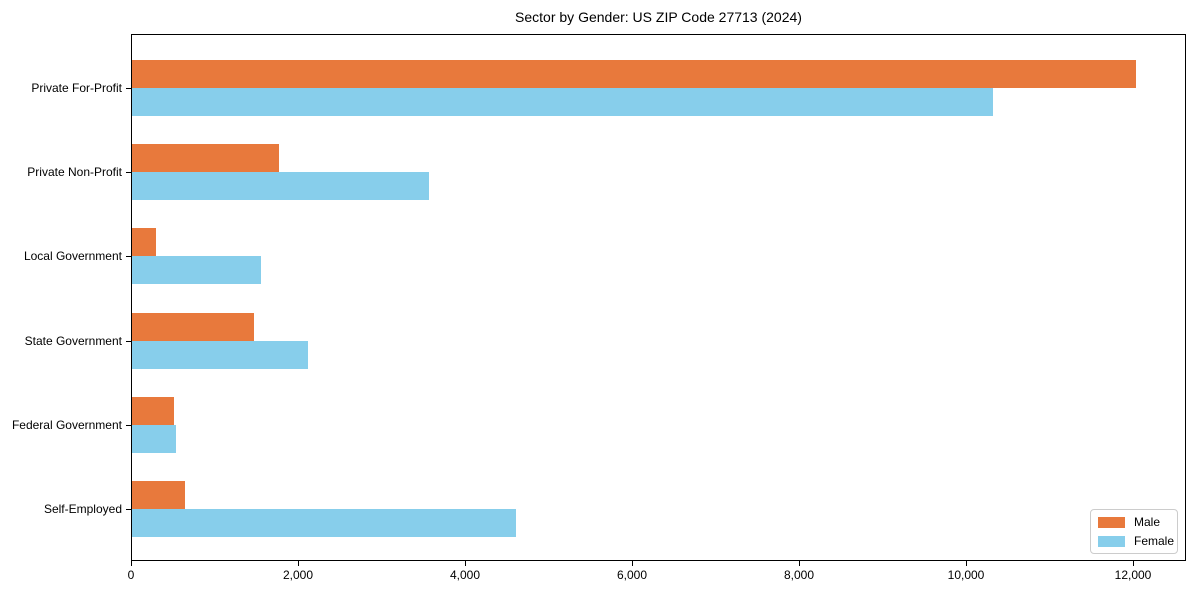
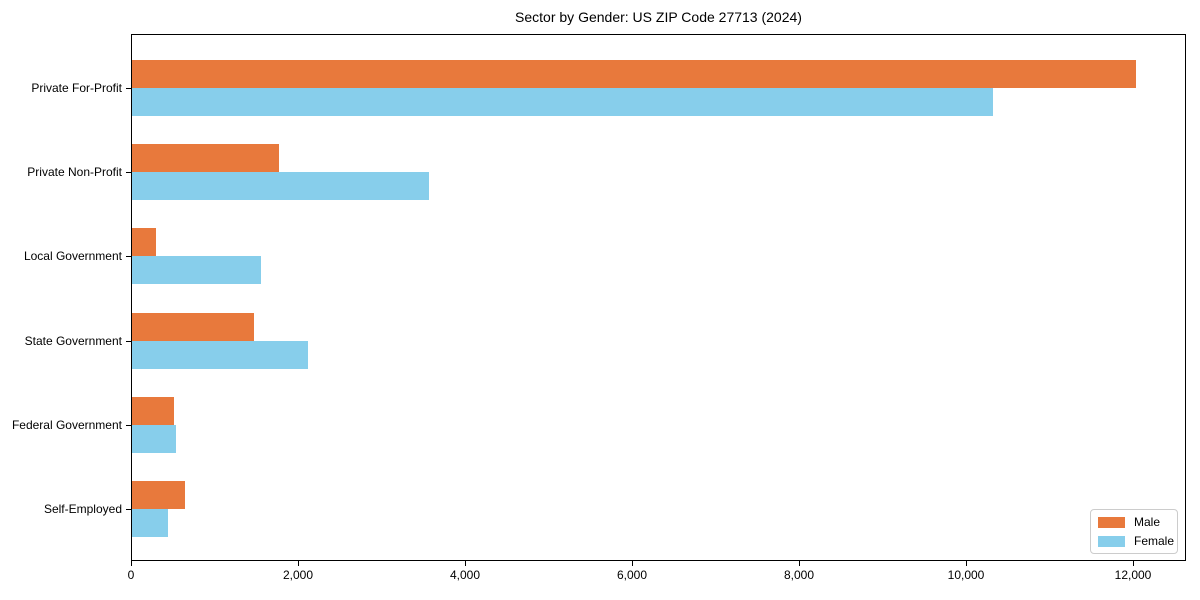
Female/Self-Employed: 4600 -> 400
